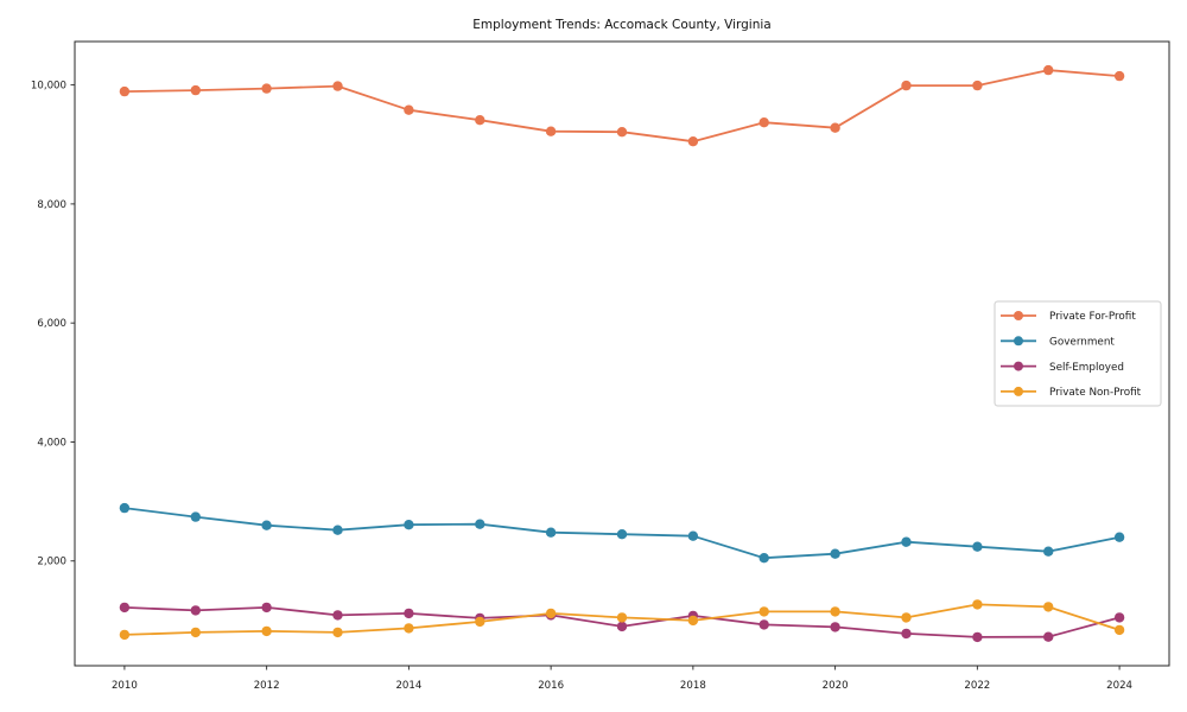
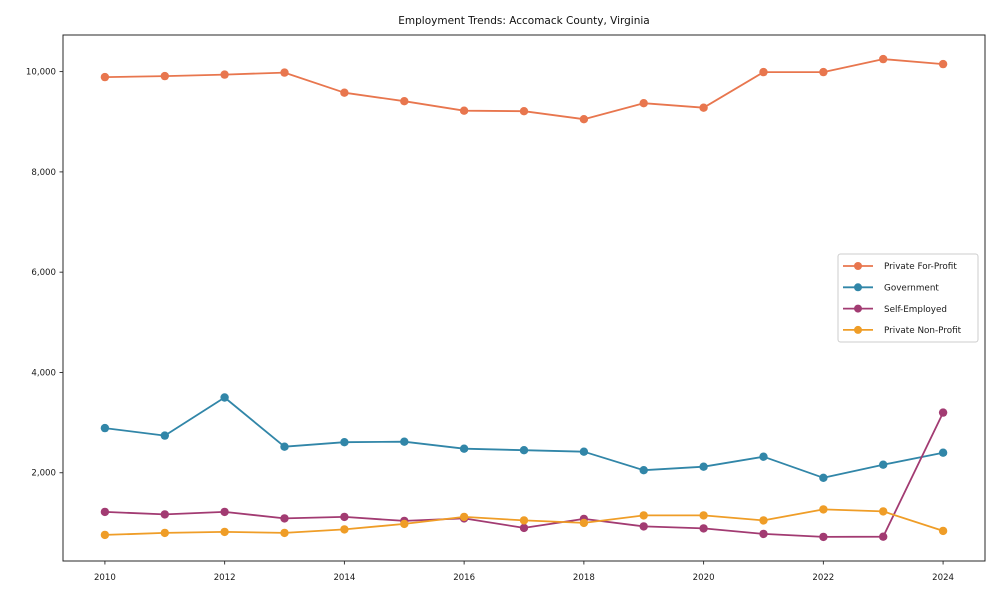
Government/2012: 2600 -> 3500
Government/2022: 2200 -> 1900
Self-Employed/2024: 1000 -> 3200
